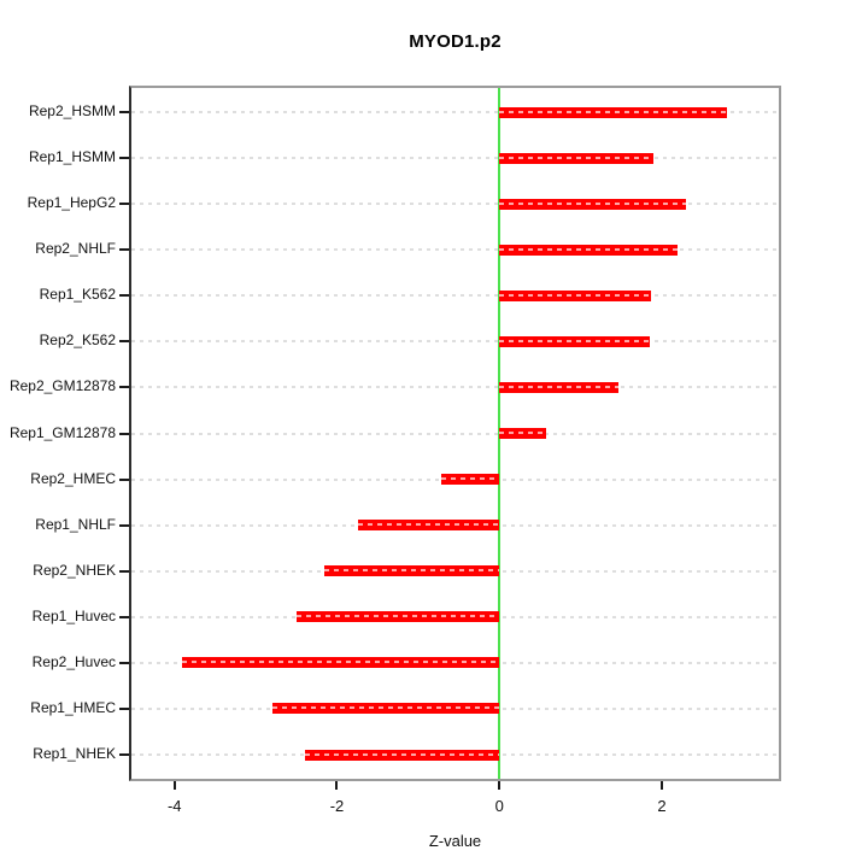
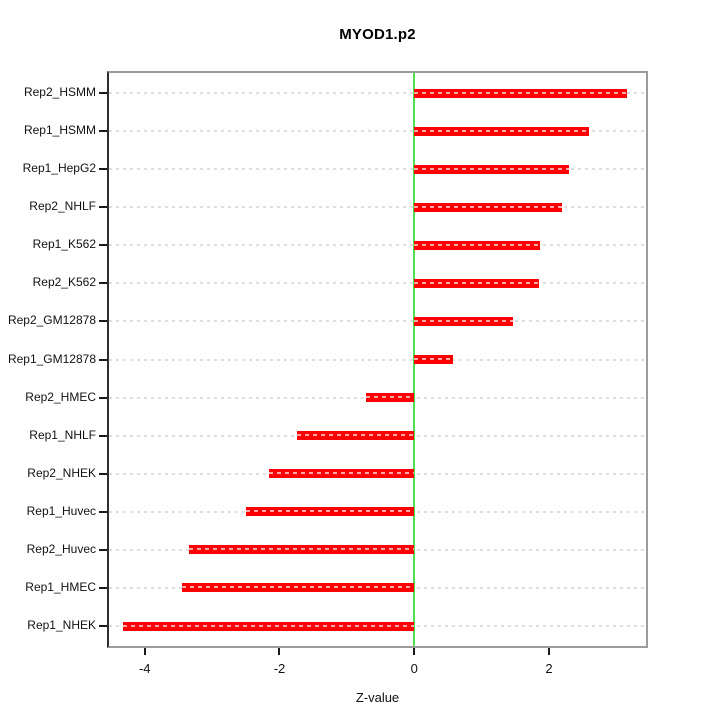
Rep2_HSMM: 2.8 -> 3.2
Rep1_HSMM: 1.9 -> 2.6
Rep2_Huvec: -3.9 -> -3.3
Rep1_HMEC: -2.8 -> -3.5
Rep1_NHEK: -2.4 -> -4.3
